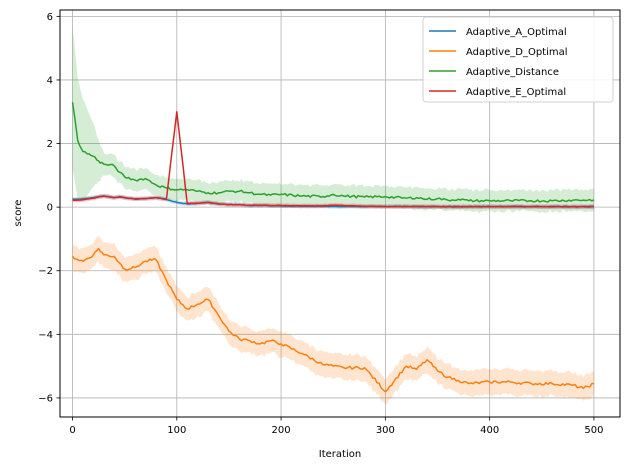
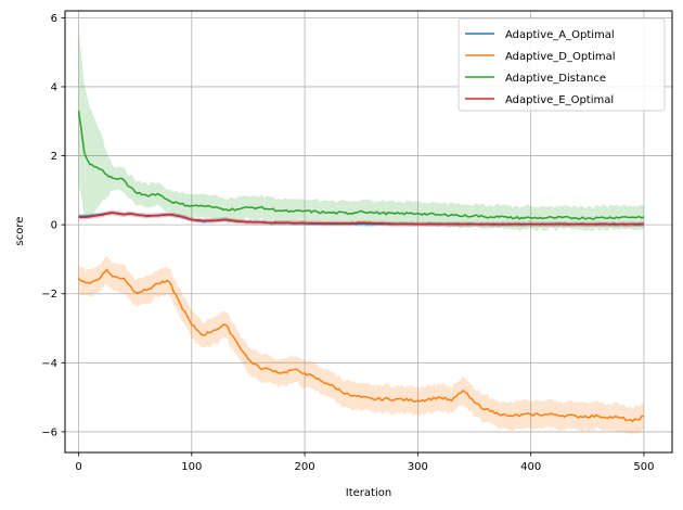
Adaptive_E_Optimal/100: 3.0 -> 0.1
Adaptive_D_Optimal/300: -5.8 -> -5.1
